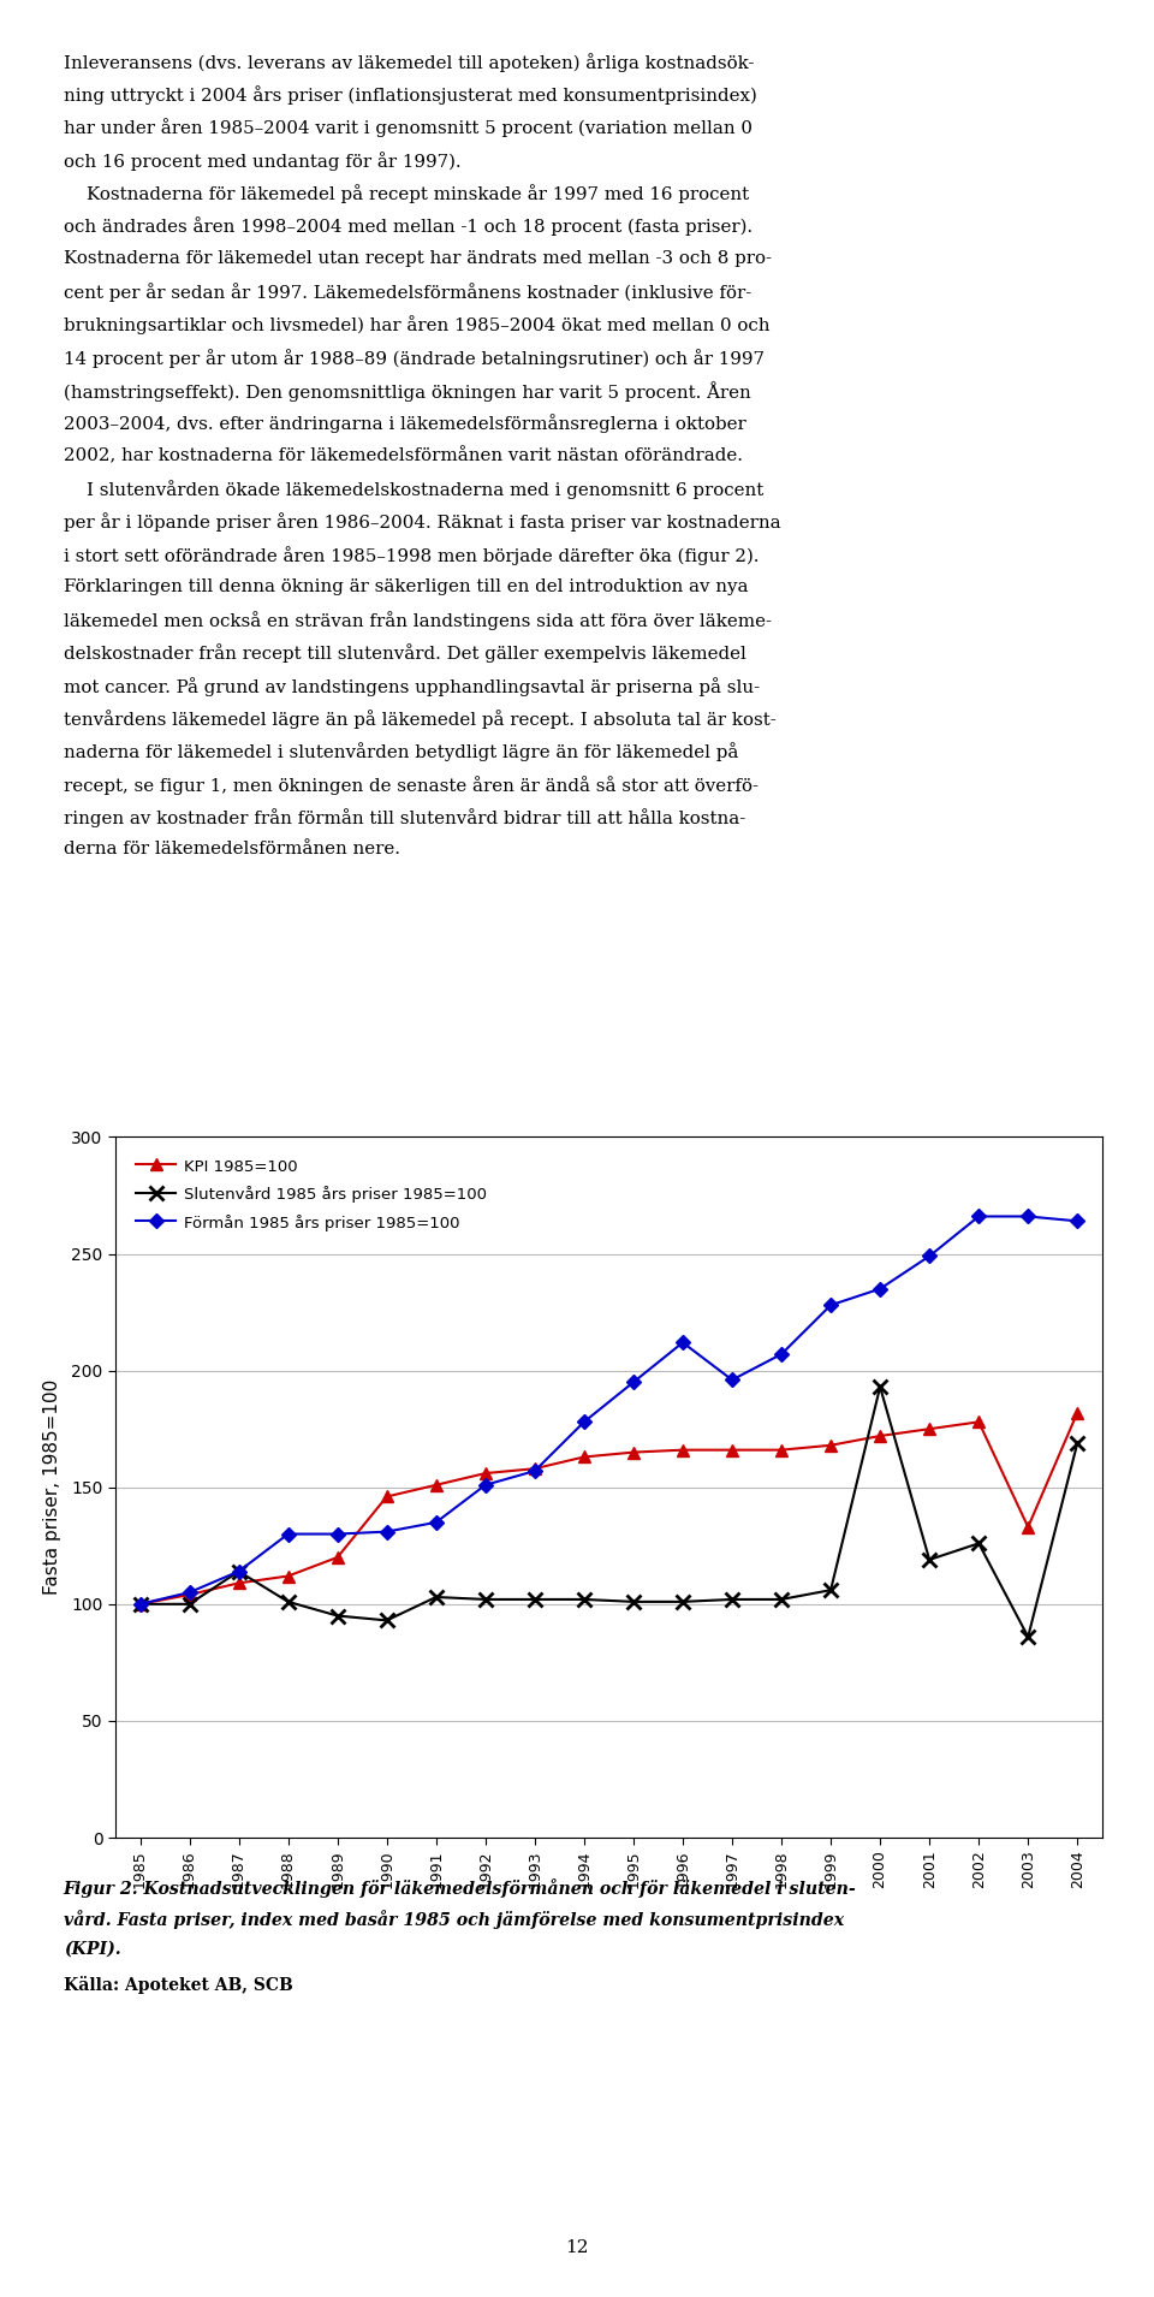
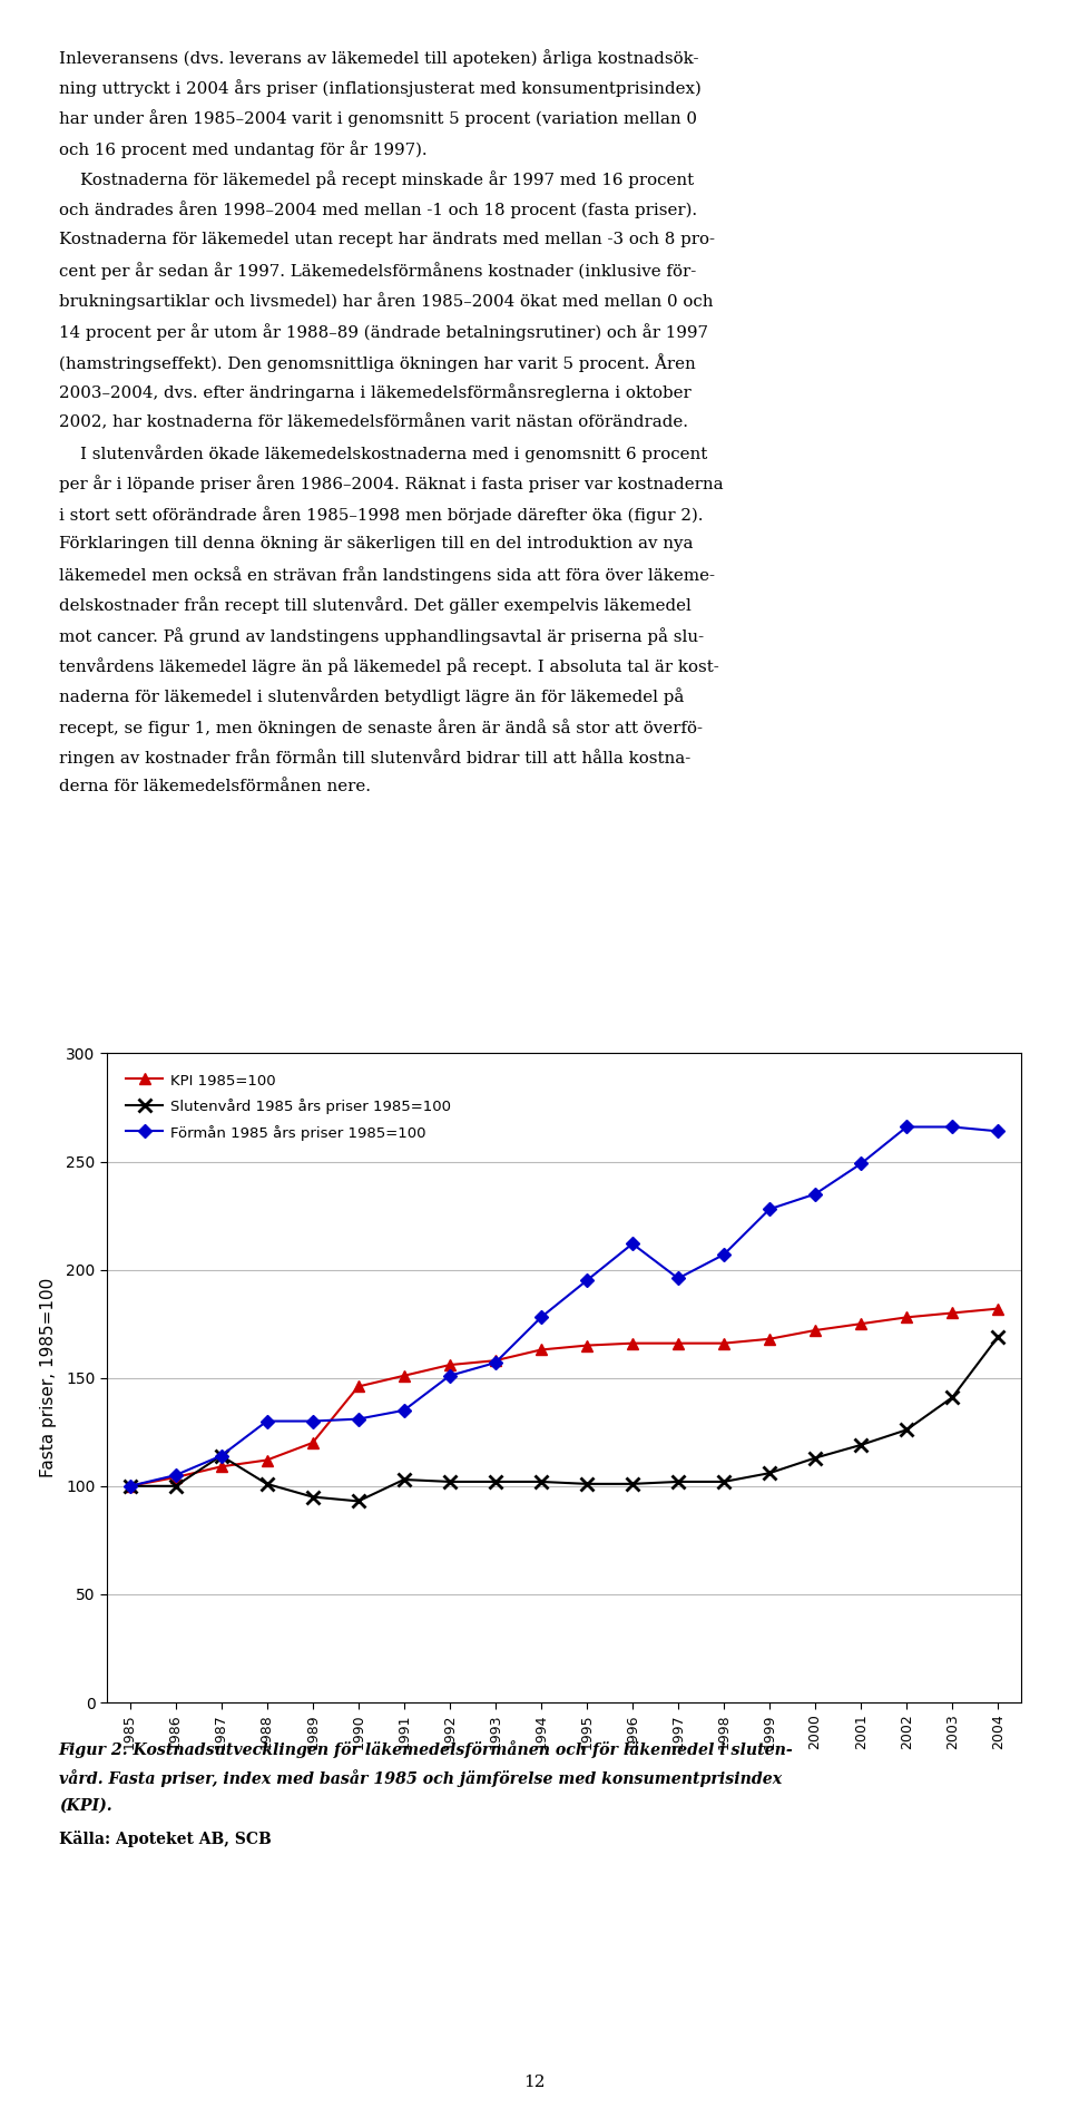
Slutenvård 1985 års priser 1985=100/2000: 193 -> 113
KPI 1985=100/2003: 133 -> 180
Slutenvård 1985 års priser 1985=100/2003: 86 -> 141
